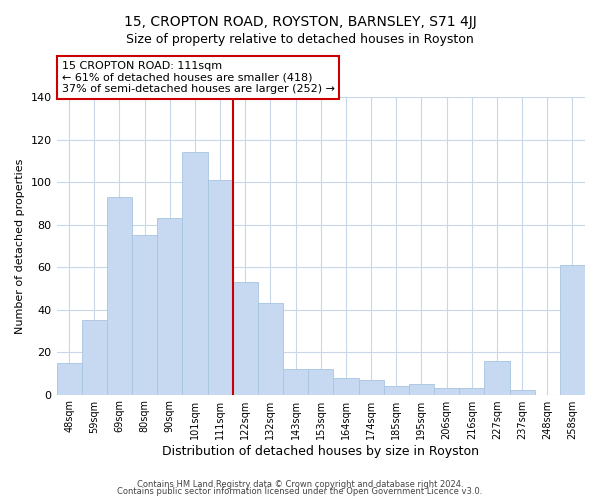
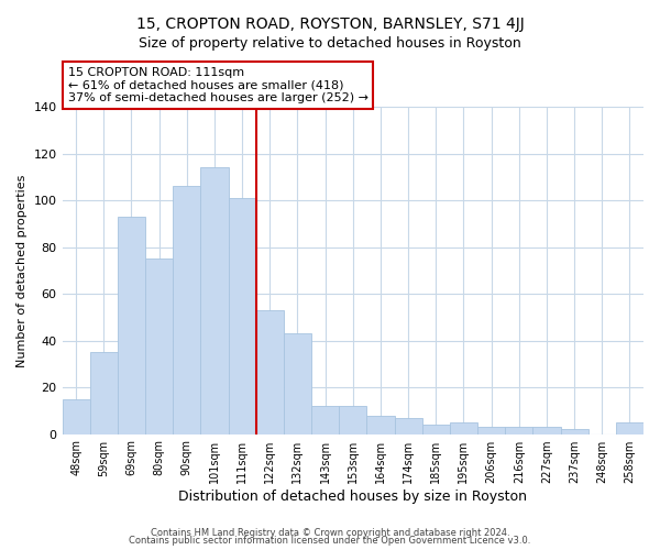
90sqm: 83 -> 106
227sqm: 16 -> 3
258sqm: 61 -> 5
